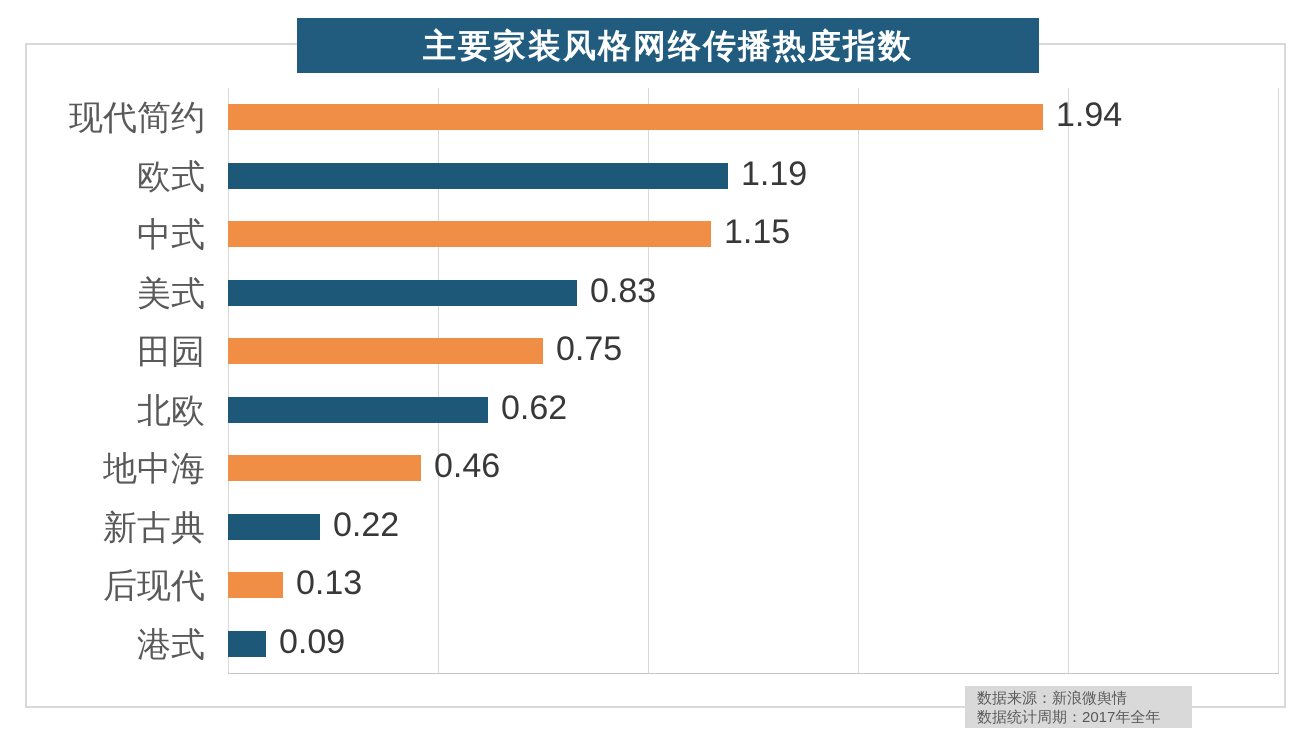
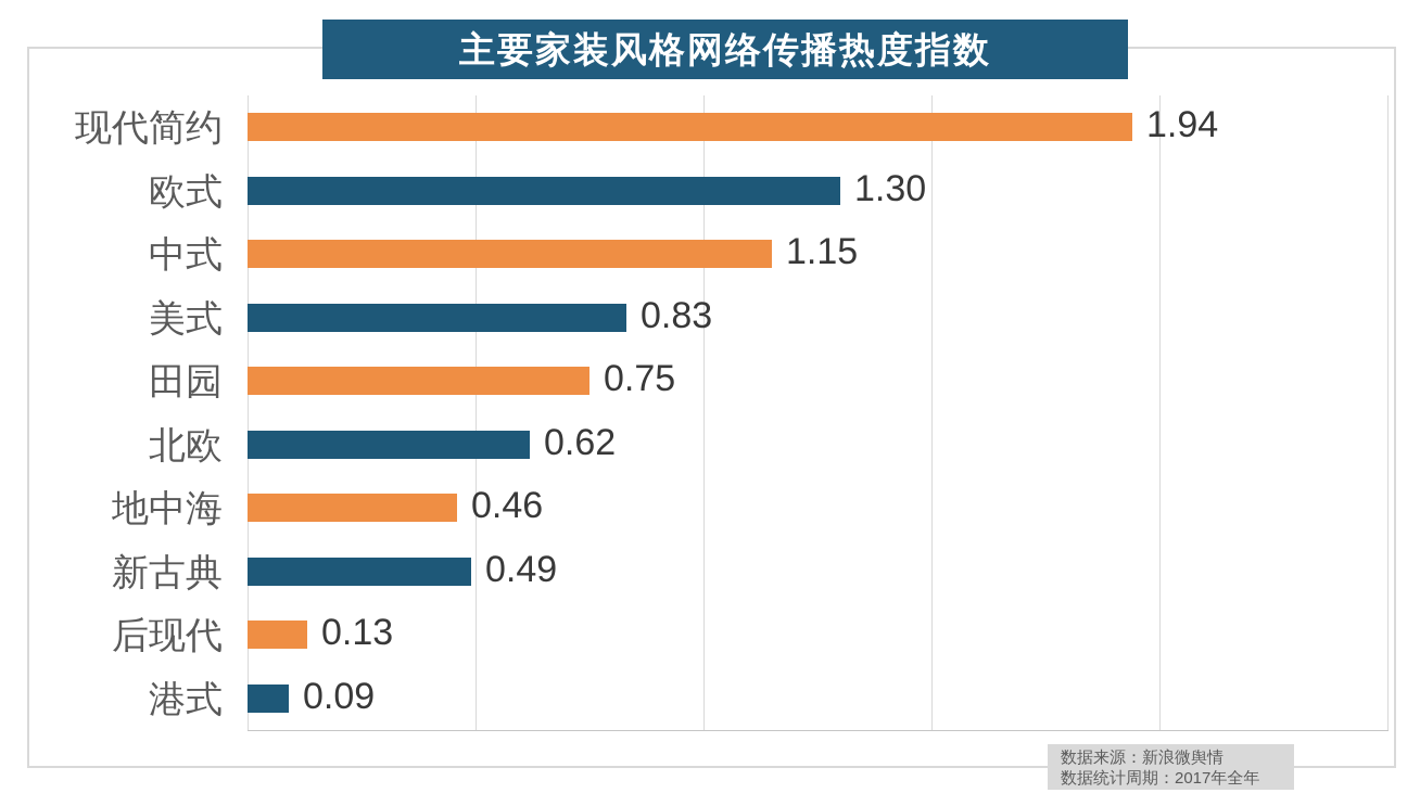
欧式: 1.19 -> 1.30
新古典: 0.22 -> 0.49
